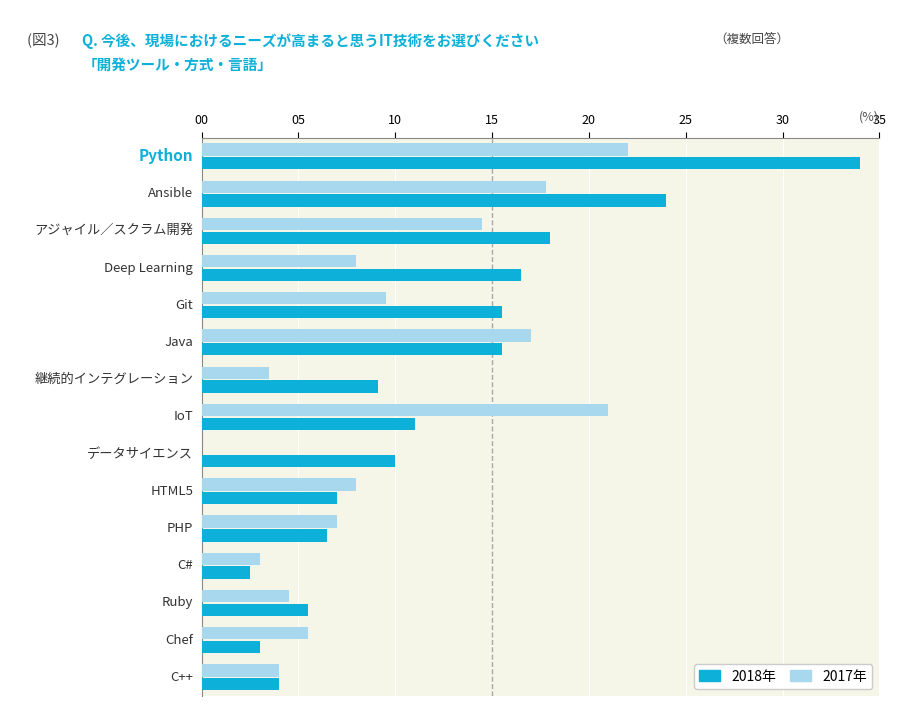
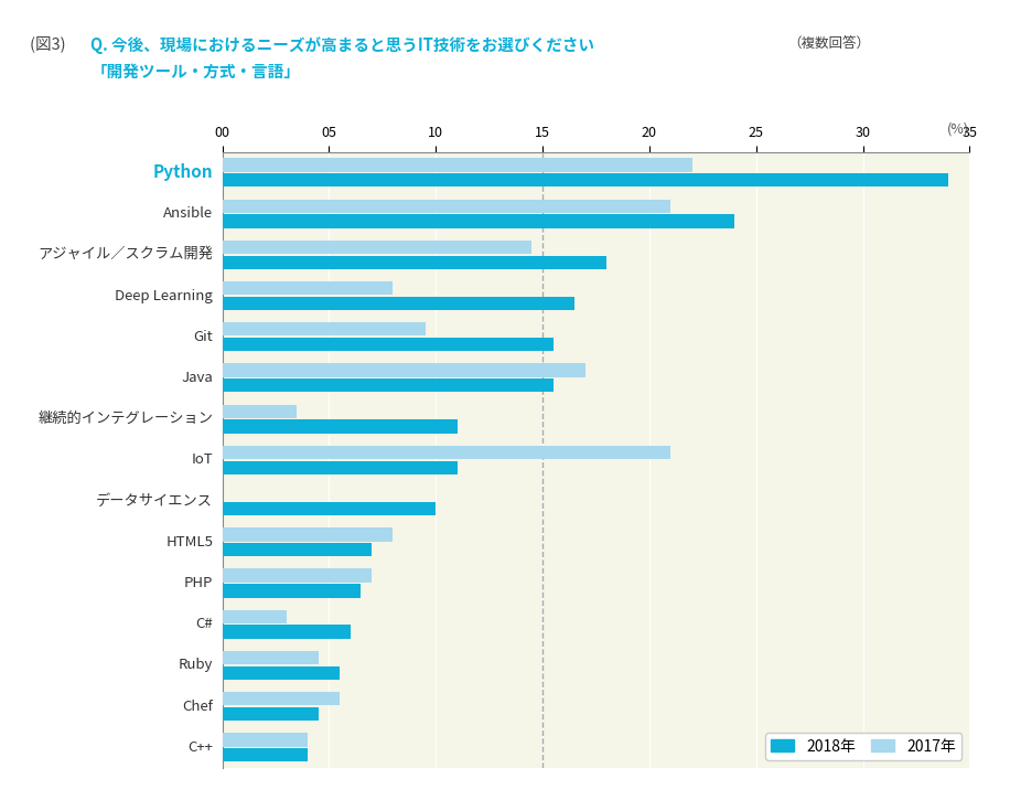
2017年/Ansible: 17.8 -> 21.0
2018年/継続的インテグレーション: 9.1 -> 11.0
2018年/C#: 2.5 -> 6.0
2018年/Chef: 3.0 -> 4.5
